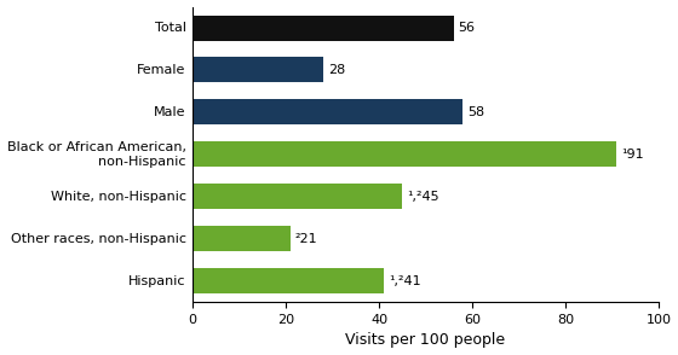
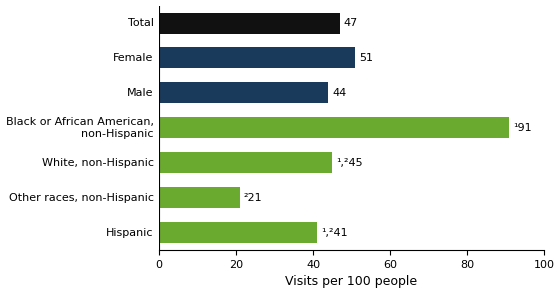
Total: 56 -> 47
Female: 28 -> 51
Male: 58 -> 44
